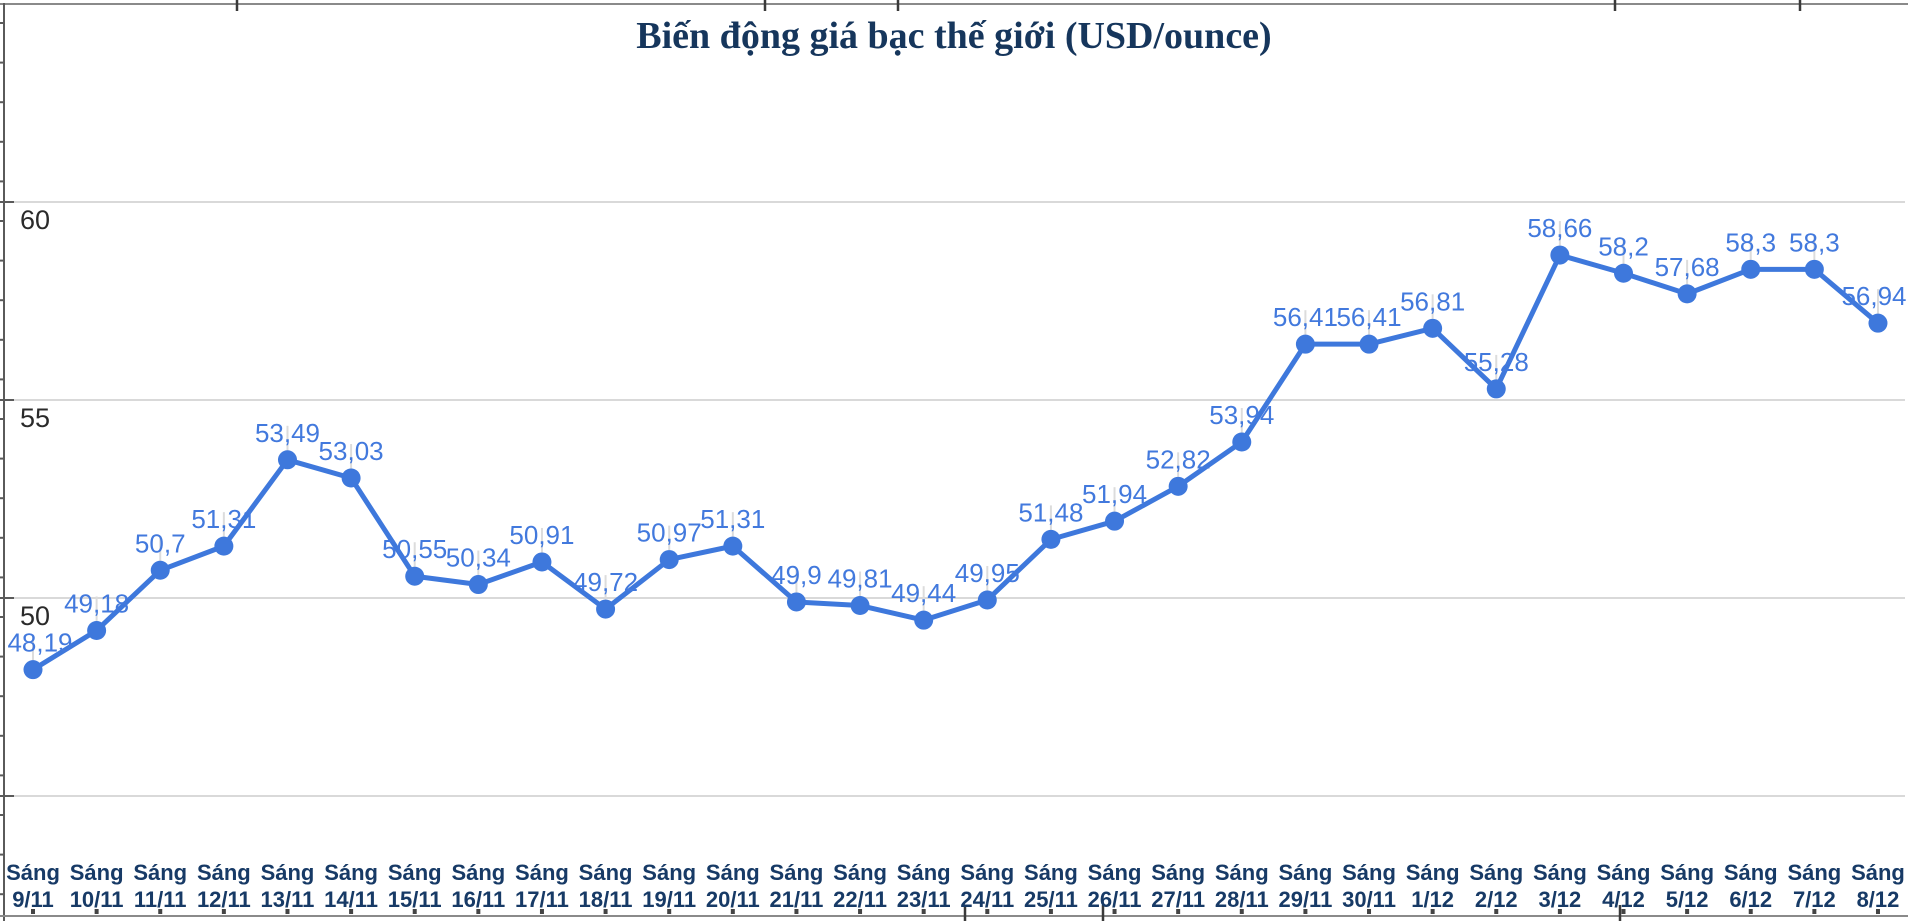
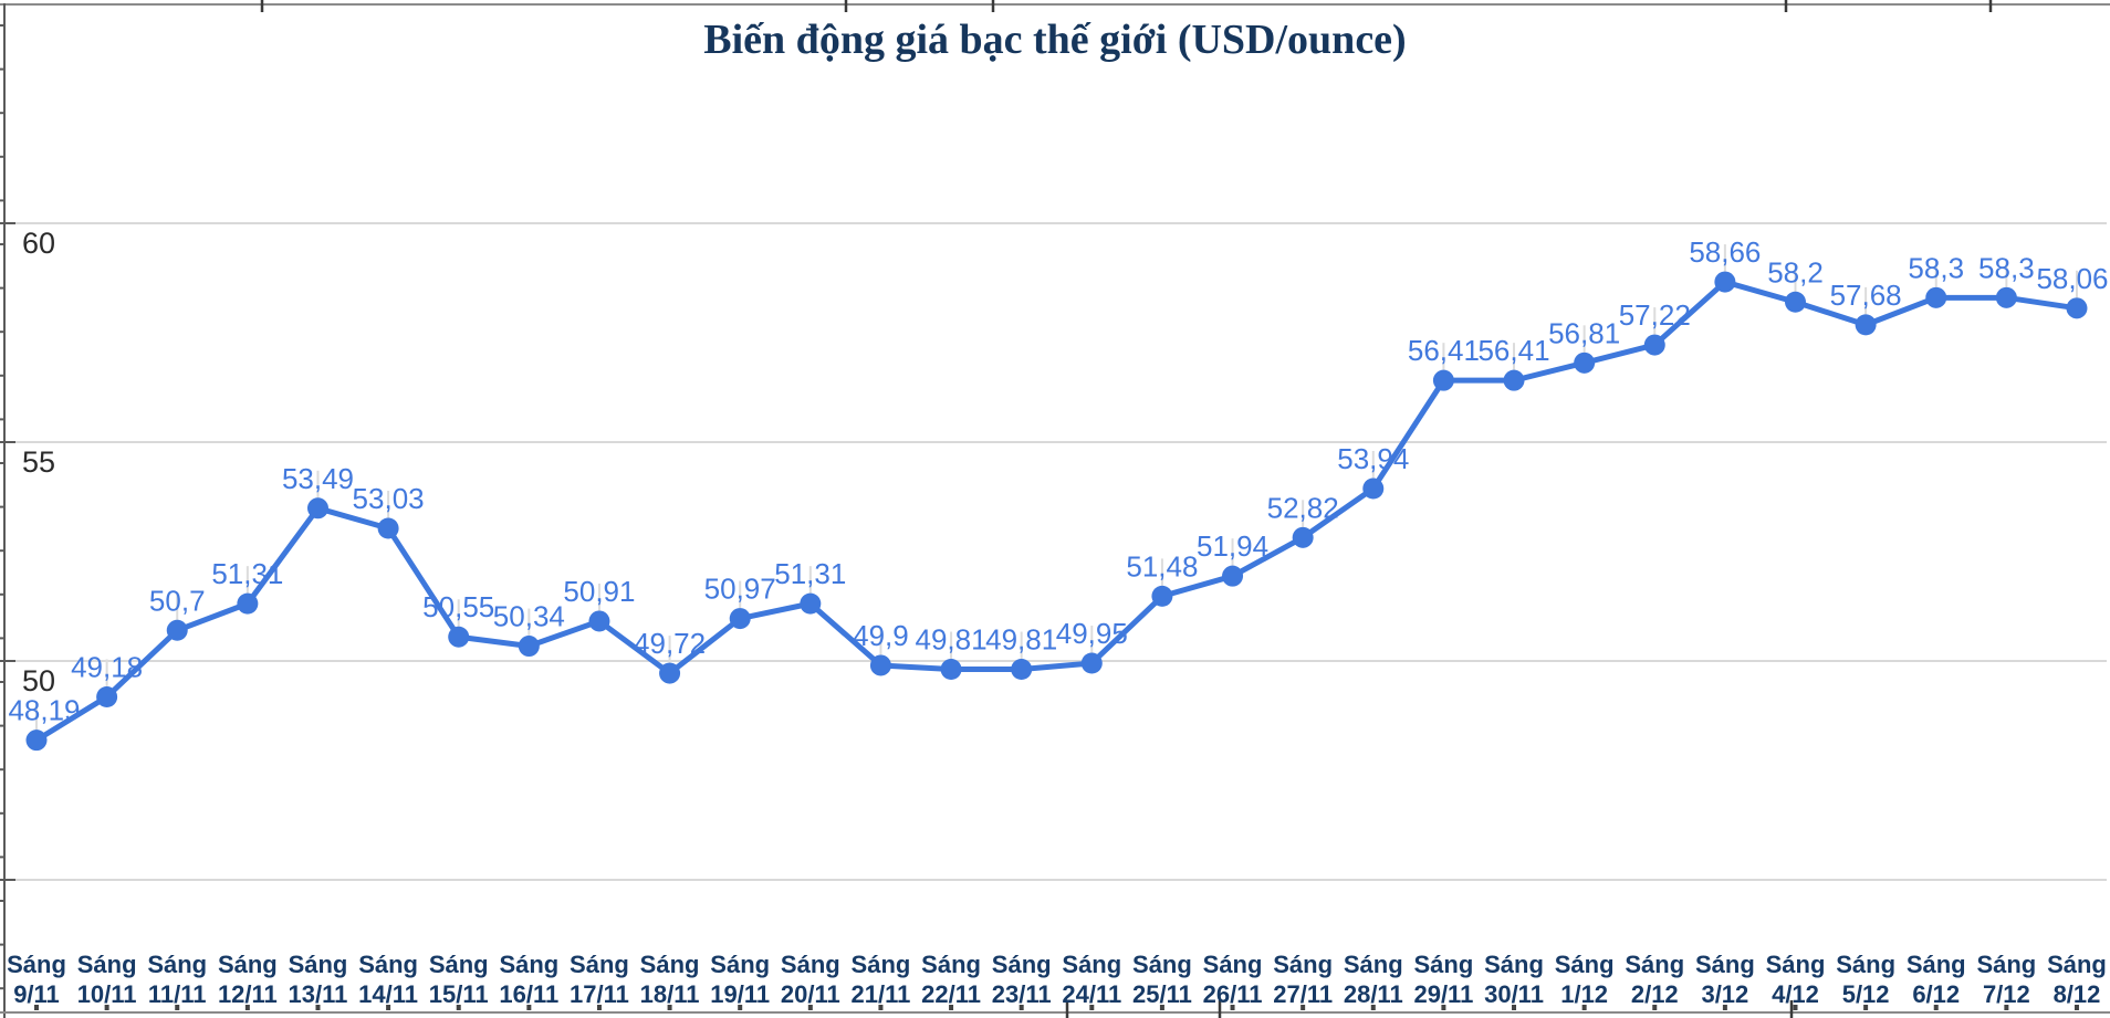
Sáng 23/11: 49,44 -> 49,81
Sáng 2/12: 55,28 -> 57,22
Sáng 8/12: 56,94 -> 58,06
